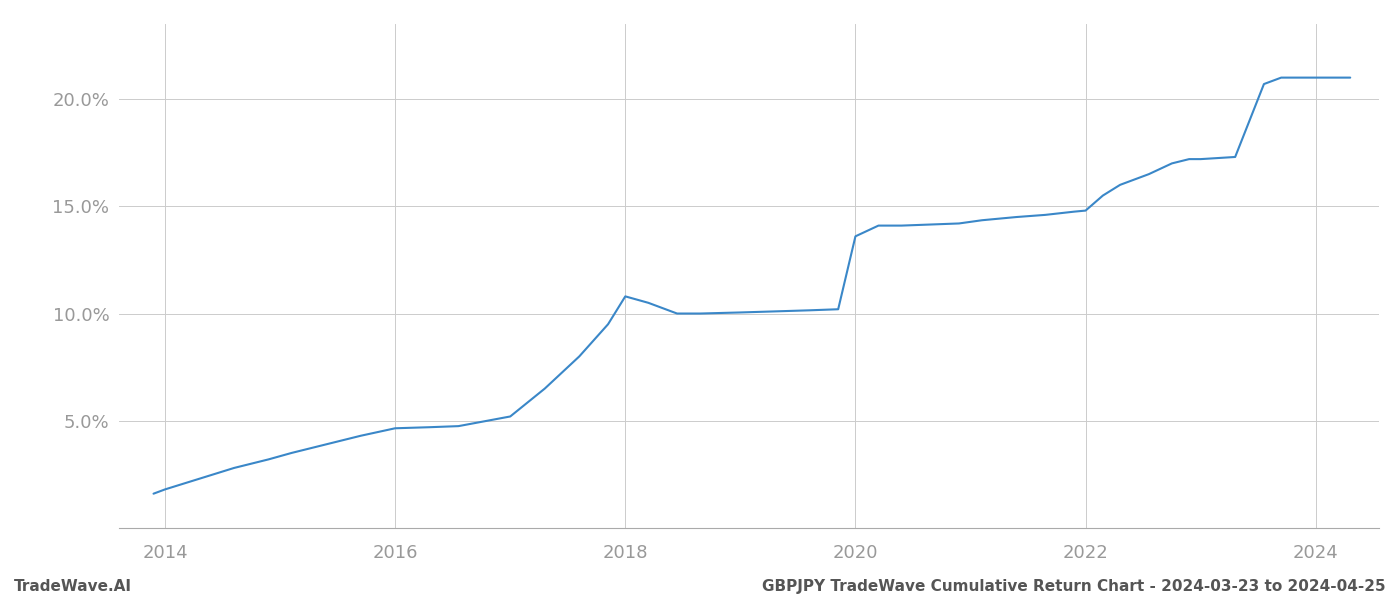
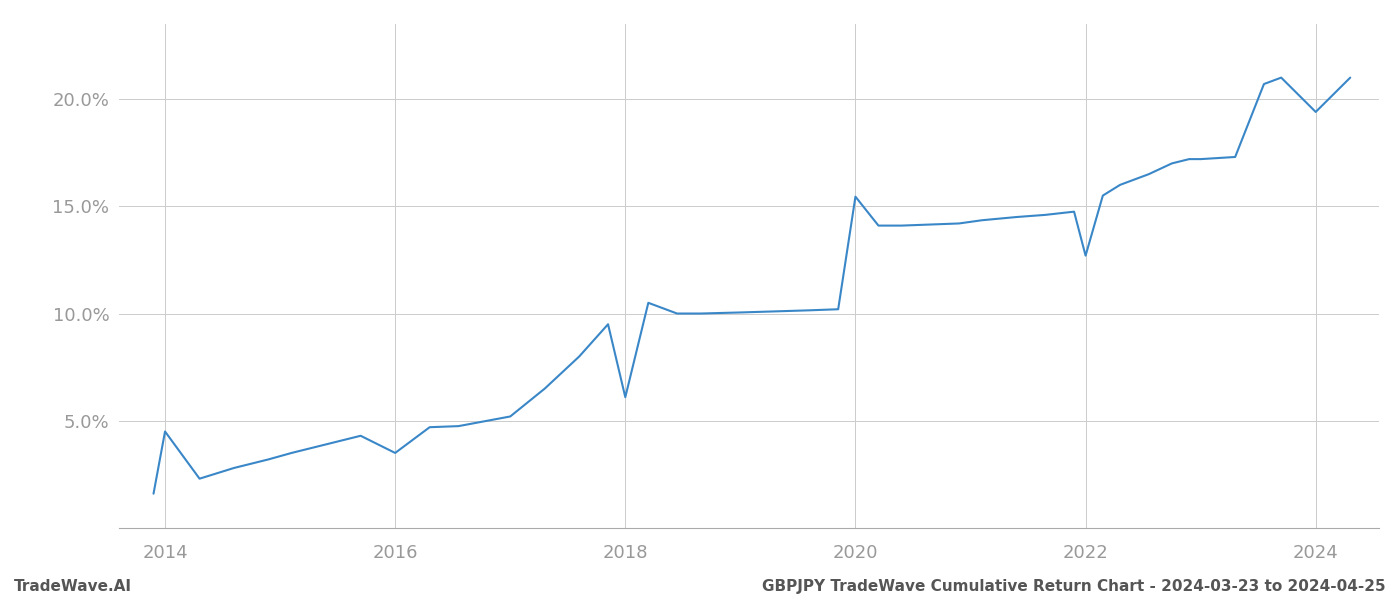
2014: 1.80% -> 4.50%
2016: 4.65% -> 3.50%
2018: 10.80% -> 6.10%
2020: 13.60% -> 15.45%
2022: 14.80% -> 12.70%
2024: 21.00% -> 19.40%
